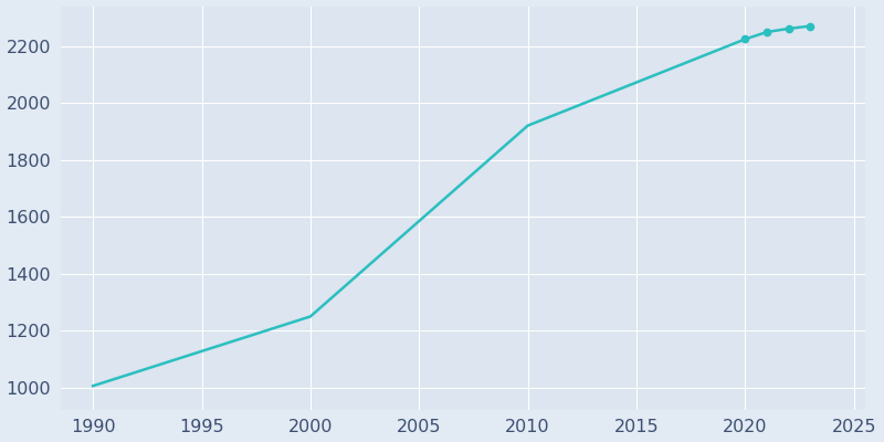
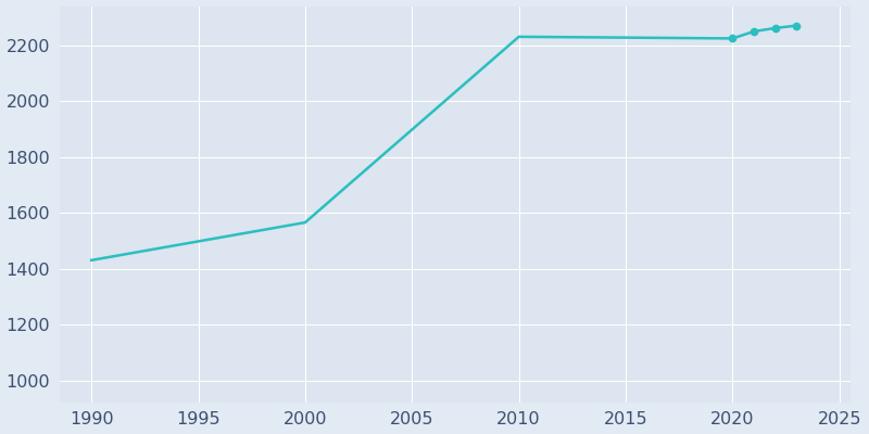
1990: 1005 -> 1430
2000: 1249 -> 1565
2010: 1920 -> 2230
